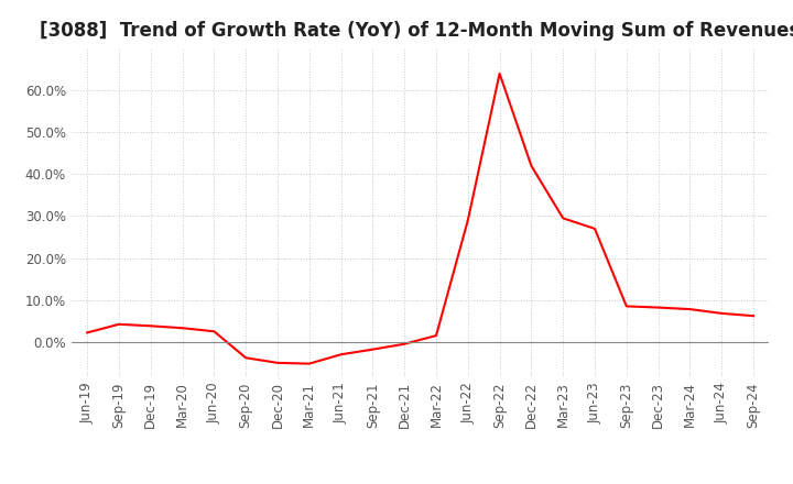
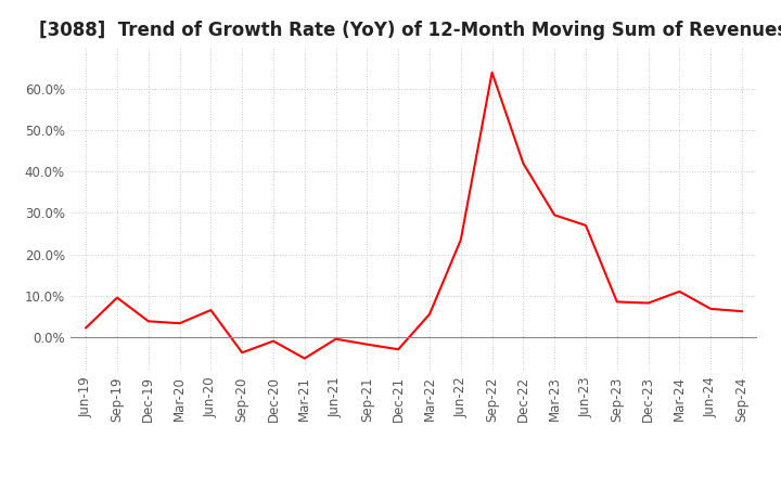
Sep-19: 4.2% -> 9.5%
Jun-20: 2.5% -> 6.5%
Dec-20: -5.0% -> -1.0%
Jun-21: -3.0% -> -0.5%
Dec-21: -0.5% -> -3.0%
Mar-22: 1.5% -> 5.5%
Jun-22: 29.0% -> 23.5%
Mar-24: 7.8% -> 11.0%
